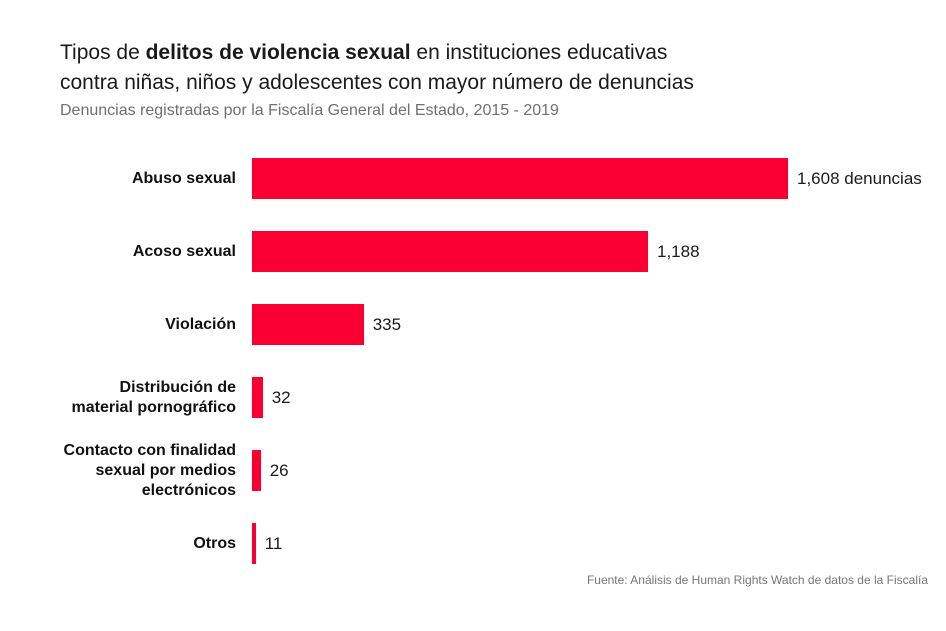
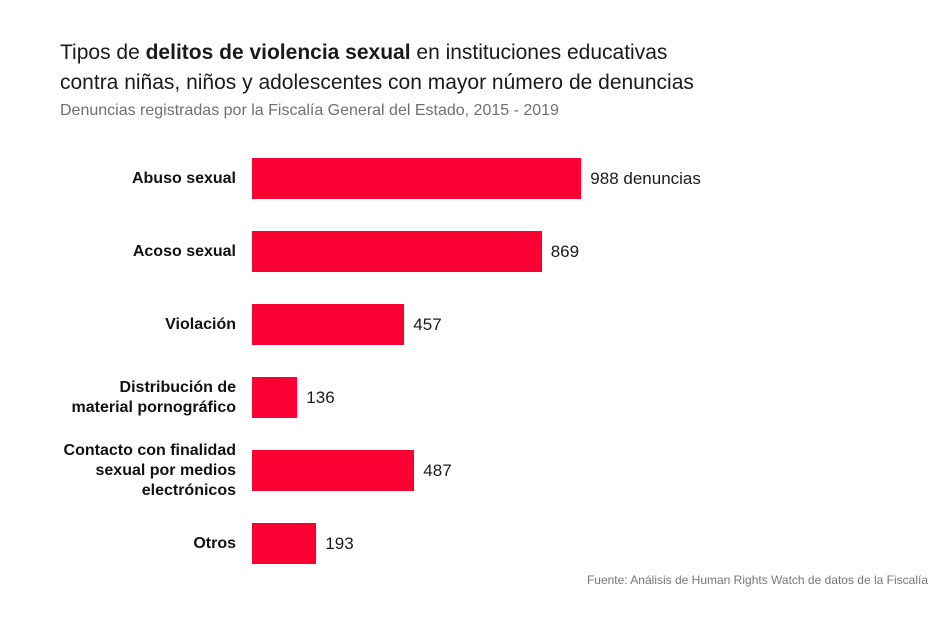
Abuso sexual: 1,608 -> 988
Acoso sexual: 1,188 -> 869
Violación: 335 -> 457
Distribución de material pornográfico: 32 -> 136
Contacto con finalidad sexual por medios electrónicos: 26 -> 487
Otros: 11 -> 193
